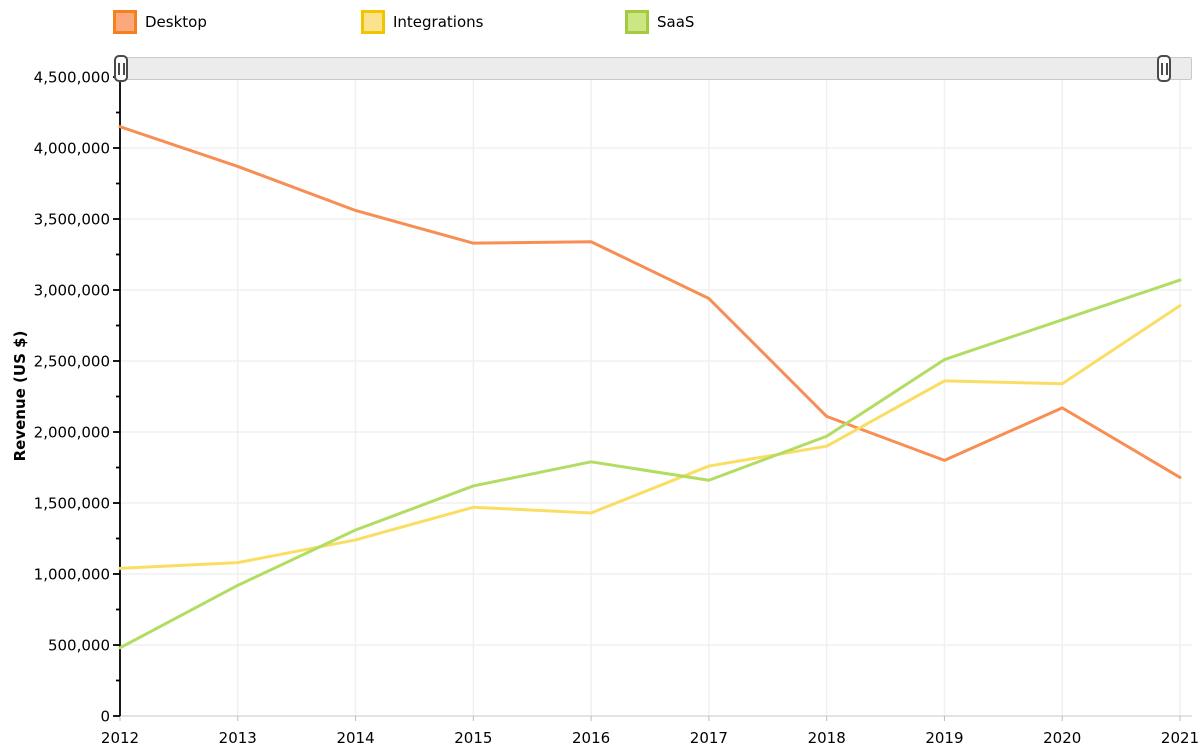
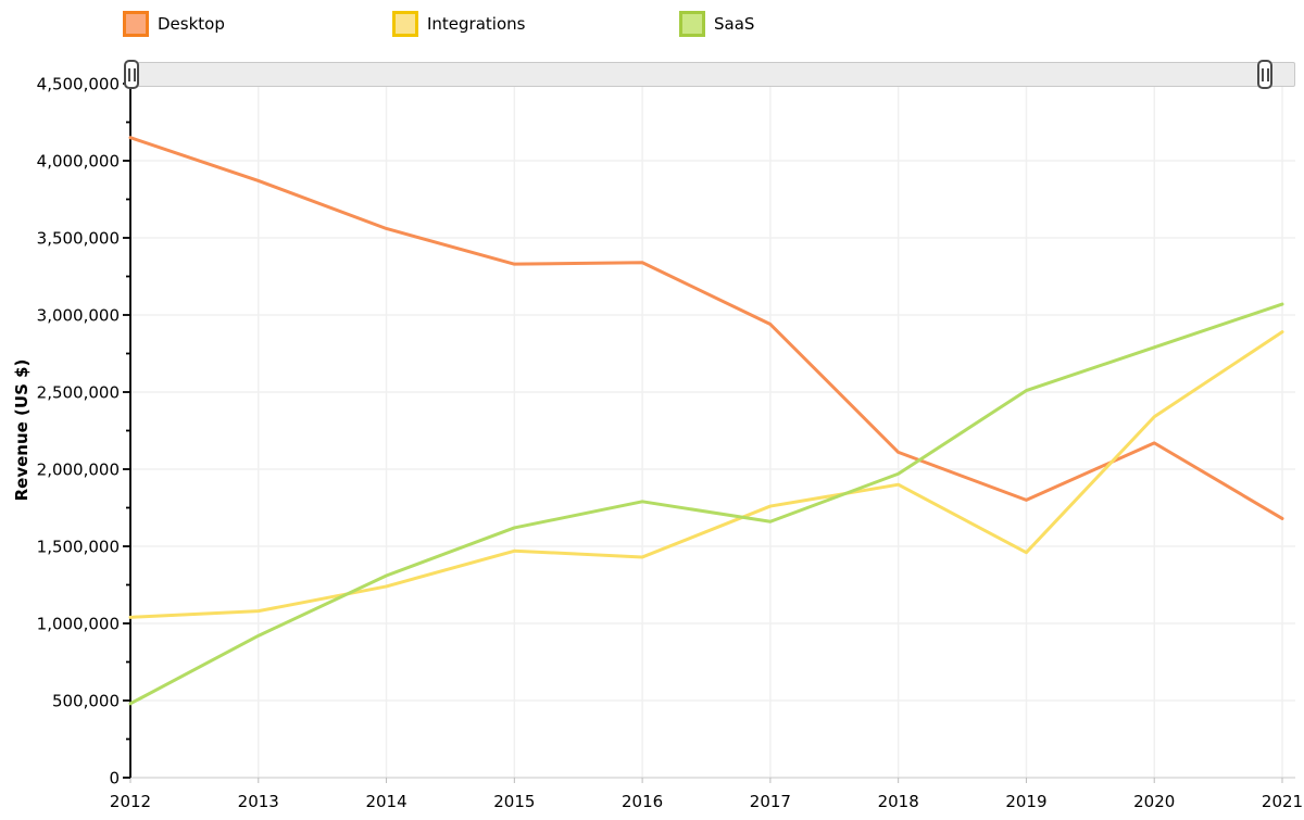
Integrations/2019: 2360000 -> 1460000
